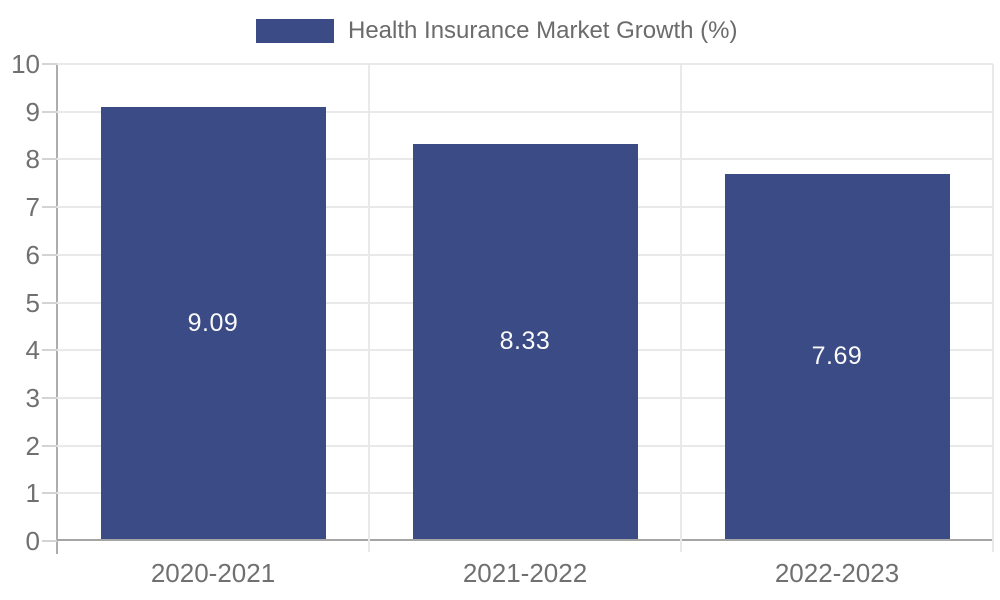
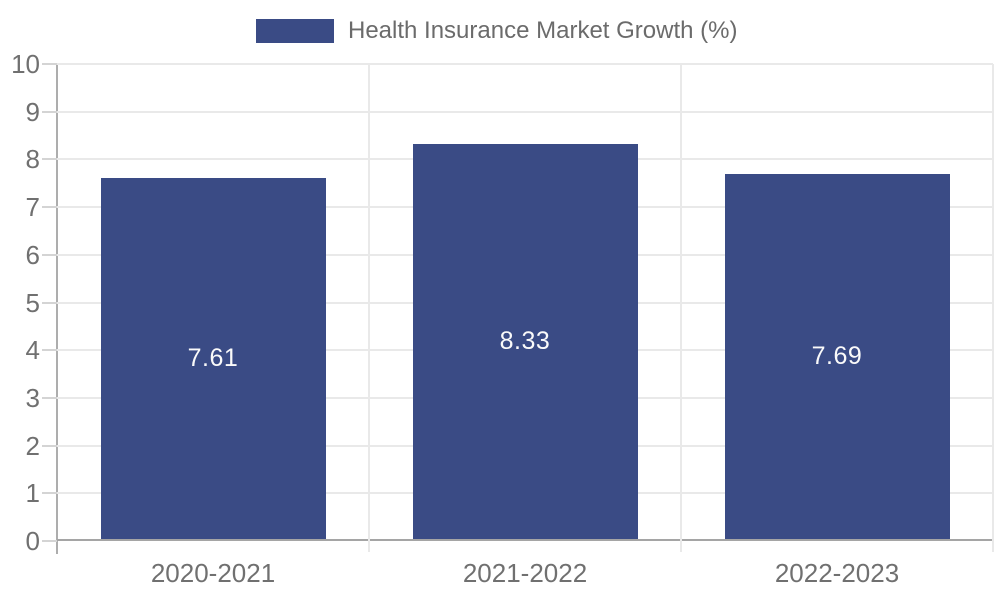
2020-2021: 9.09 -> 7.61
